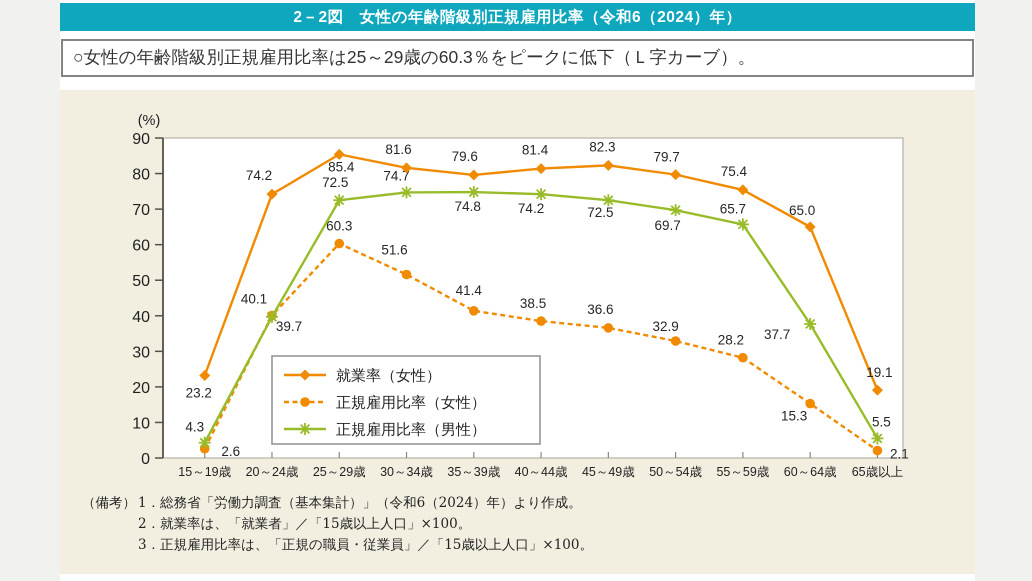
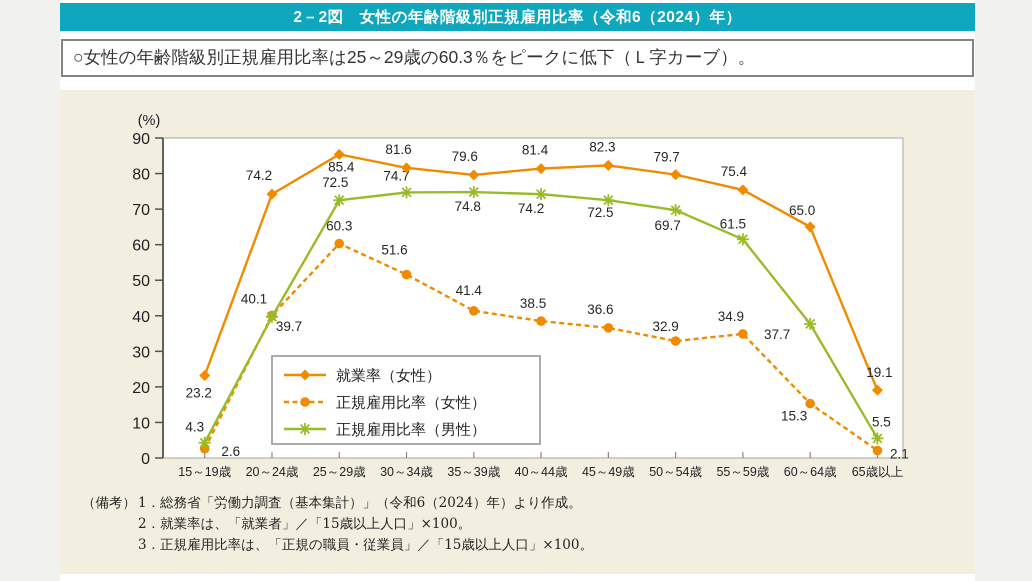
正規雇用比率（女性）/55～59歳: 28.2 -> 34.9
正規雇用比率（男性）/55～59歳: 65.7 -> 61.5
